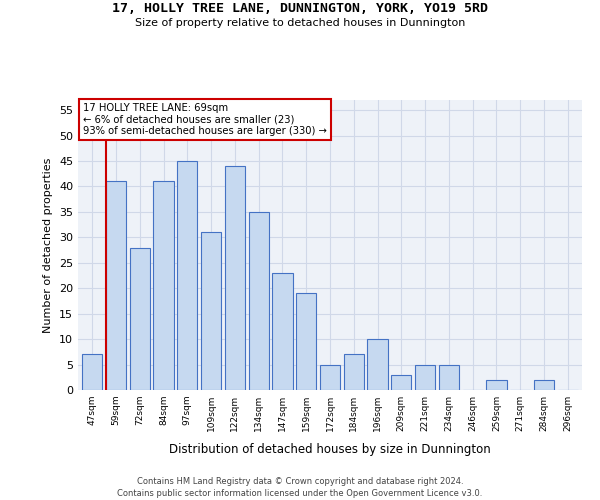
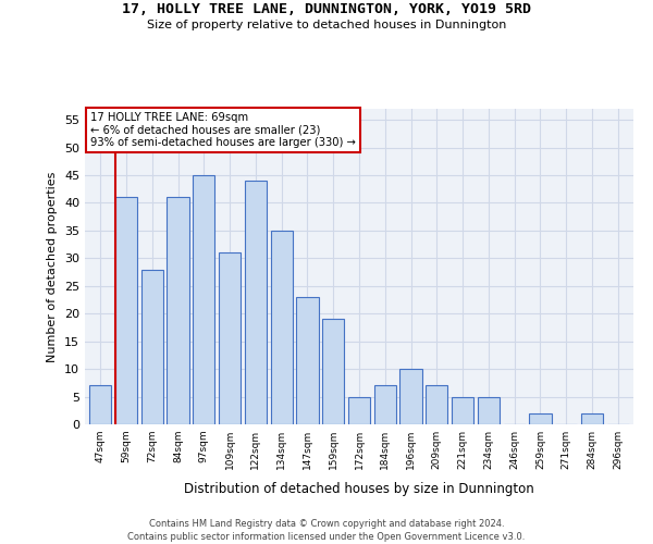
209sqm: 3 -> 7
